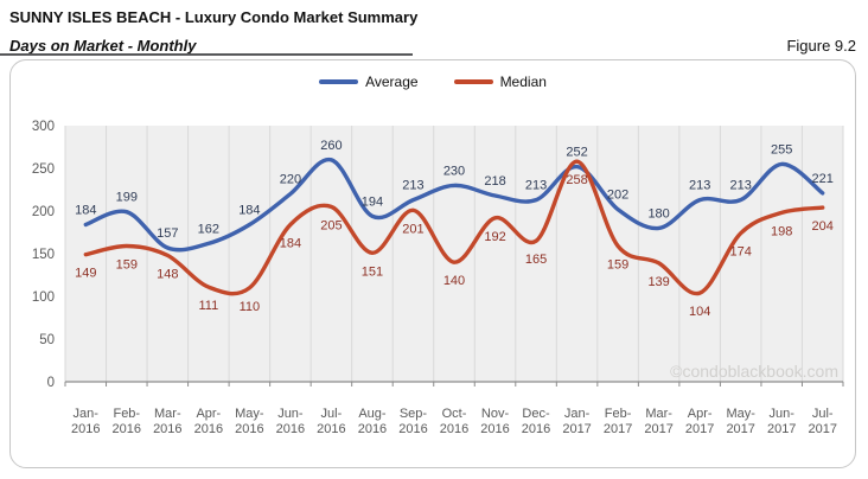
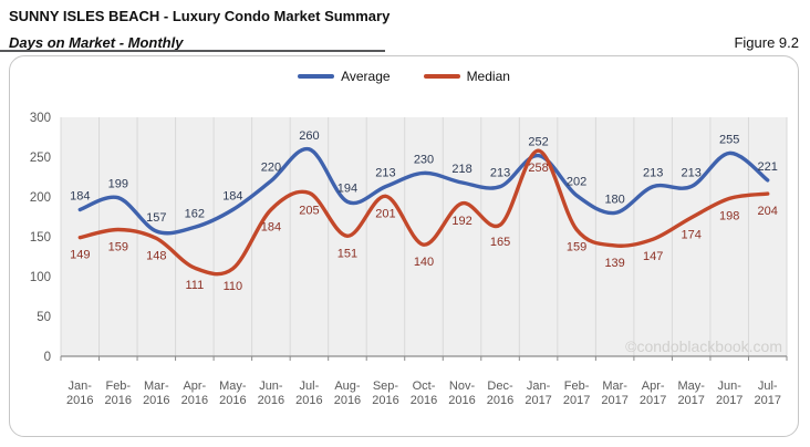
Median/Apr-2017: 104 -> 147
